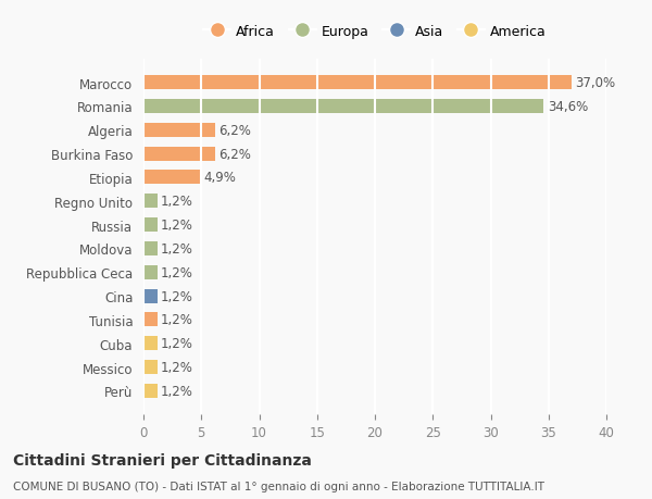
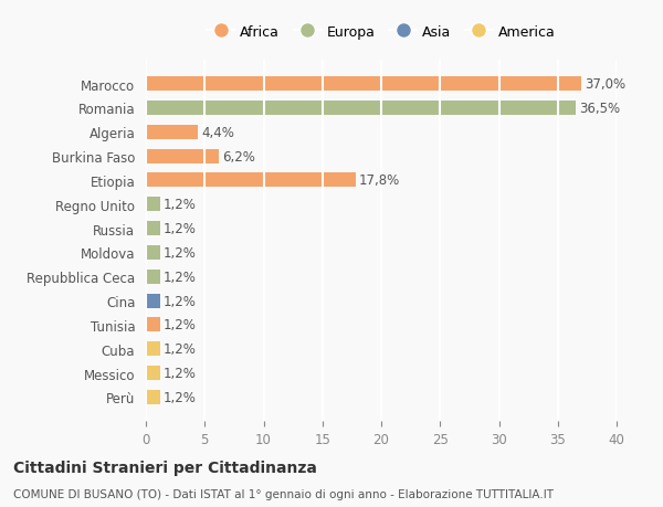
Romania: 34,6% -> 36,5%
Algeria: 6,2% -> 4,4%
Etiopia: 4,9% -> 17,8%
